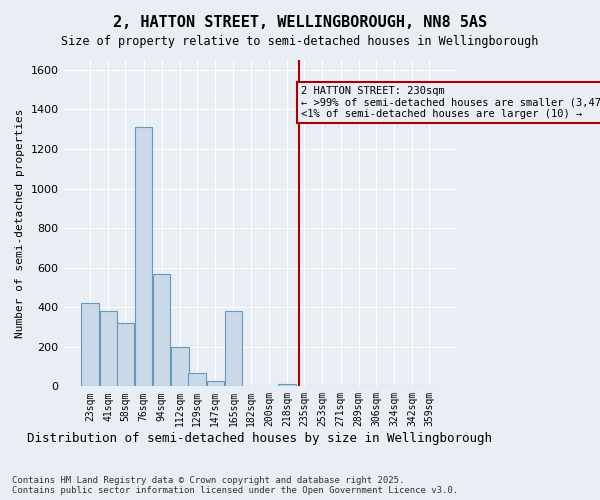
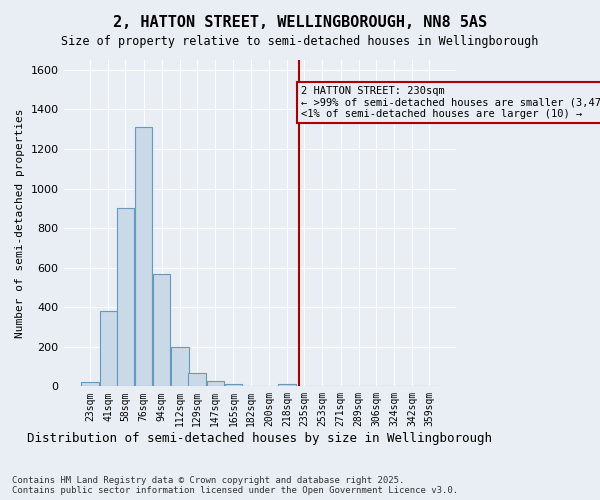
23sqm: 420 -> 20
58sqm: 320 -> 900
165sqm: 380 -> 10
